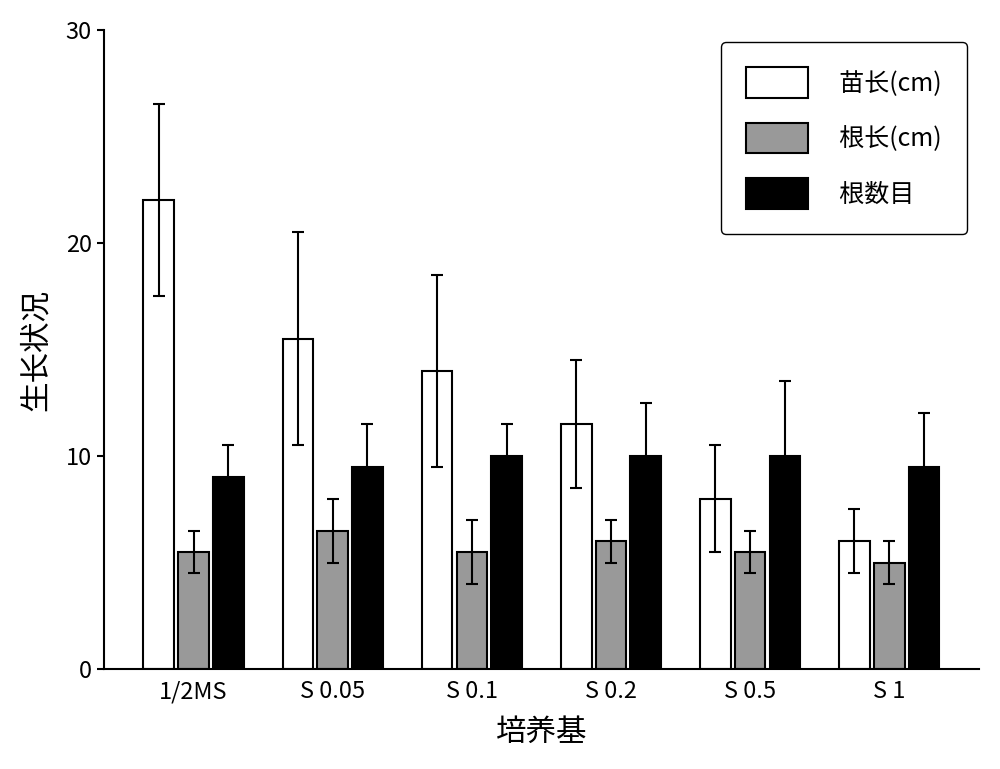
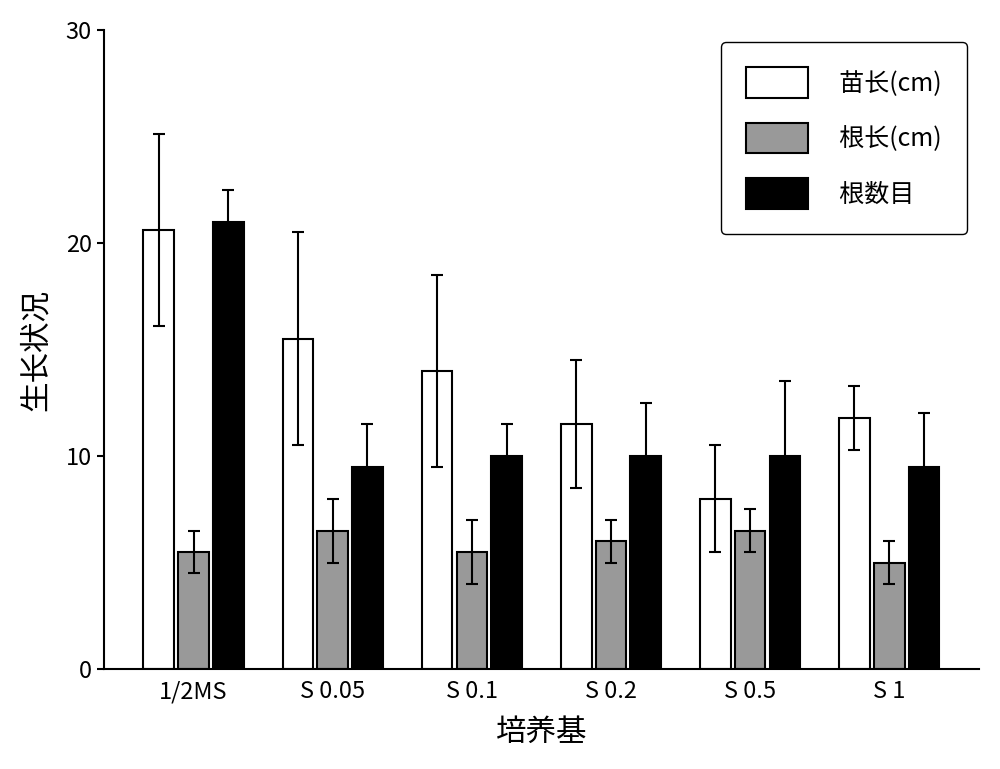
苗长(cm)/1/2MS: 22.0 -> 20.6
根数目/1/2MS: 9.0 -> 21.0
根长(cm)/S 0.5: 5.5 -> 6.5
苗长(cm)/S 1: 6.0 -> 11.8
